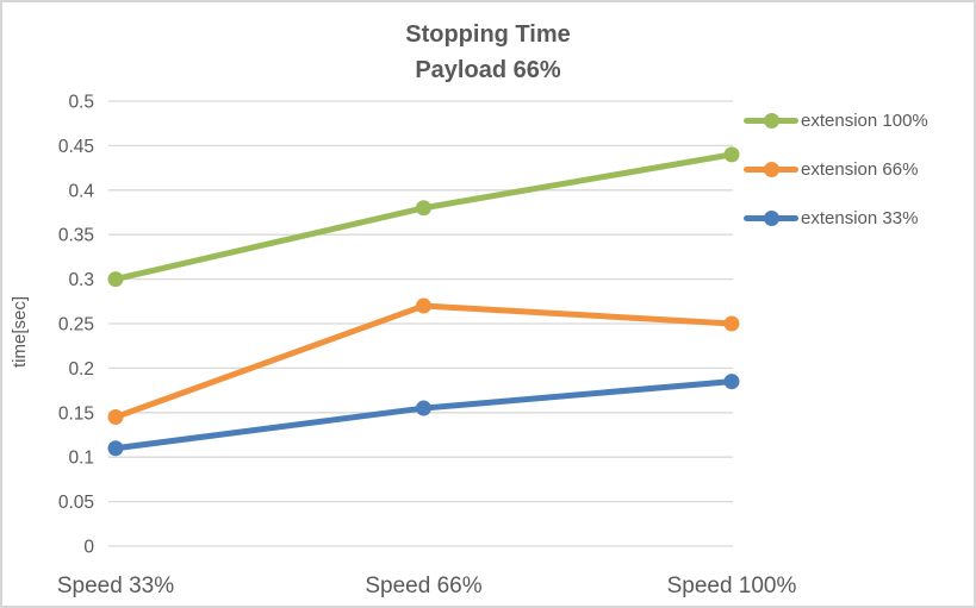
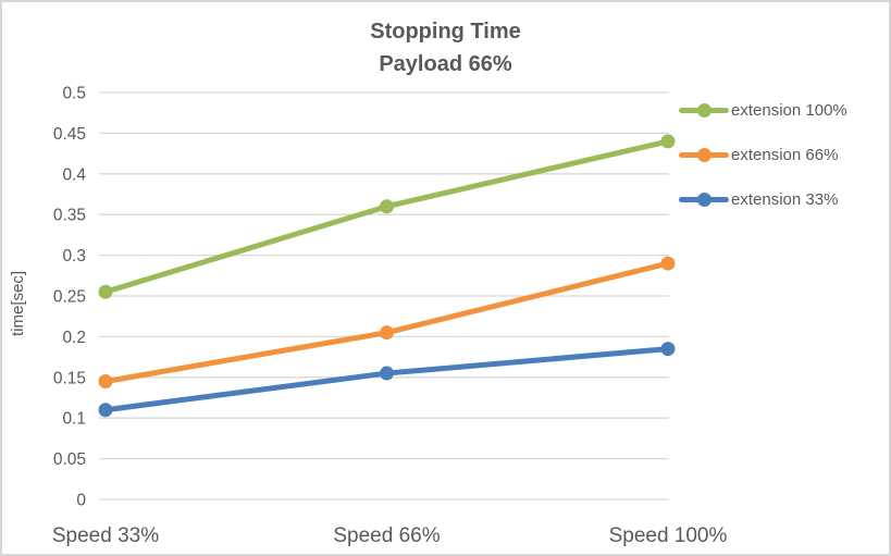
extension 100%/Speed 33%: 0.30 -> 0.26
extension 100%/Speed 66%: 0.38 -> 0.36
extension 66%/Speed 66%: 0.27 -> 0.20
extension 66%/Speed 100%: 0.25 -> 0.29
